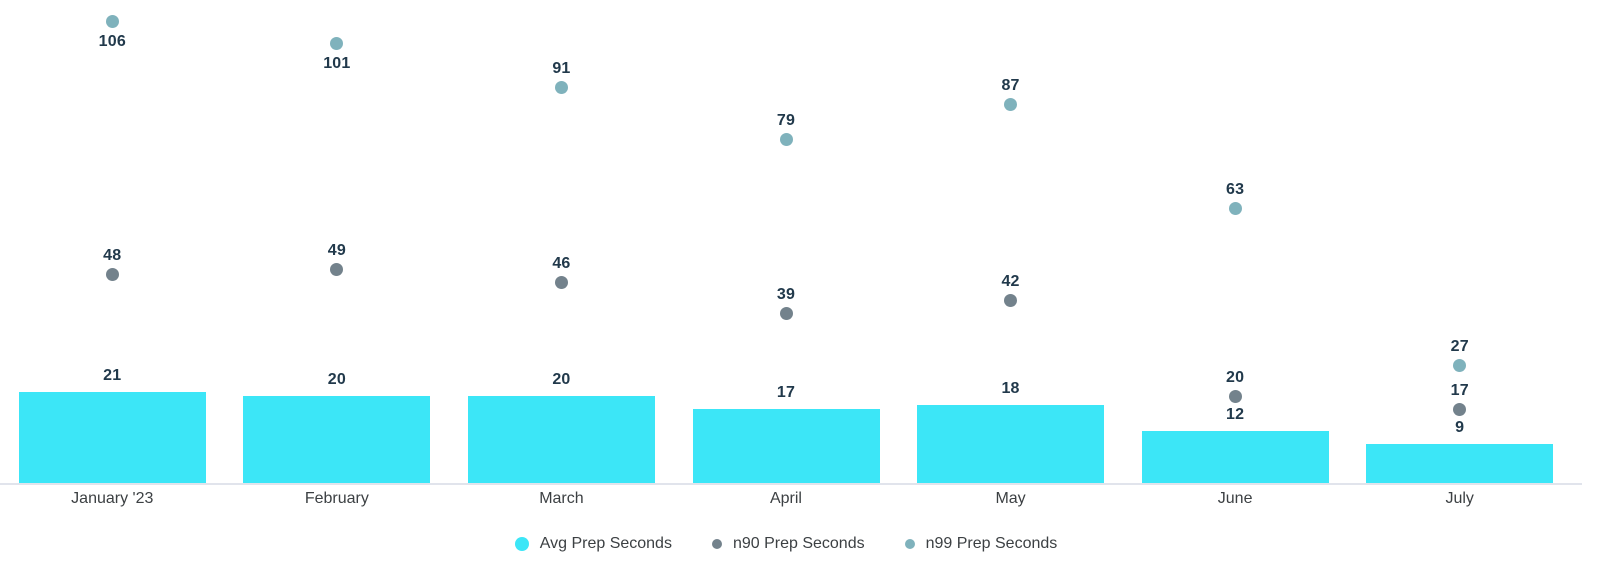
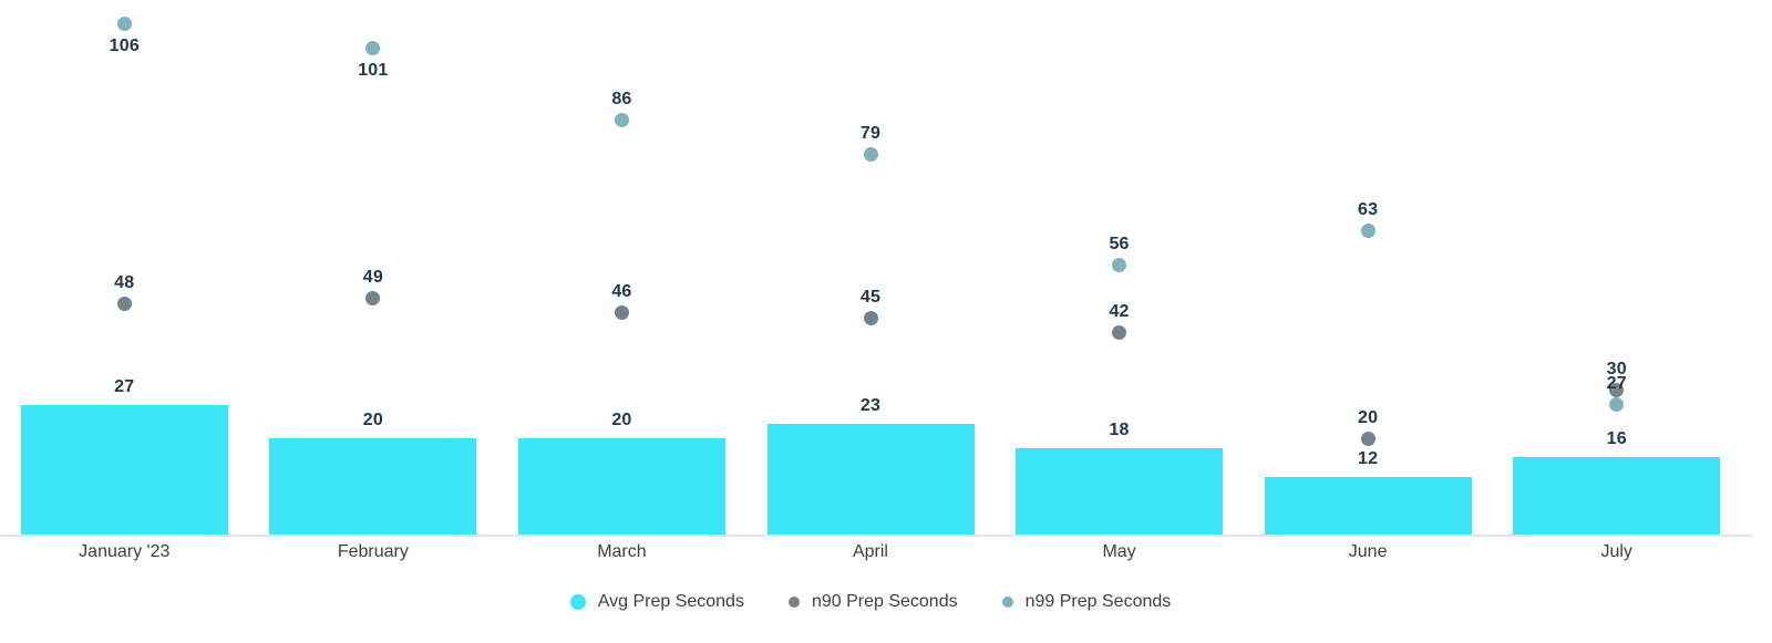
Avg Prep Seconds/January '23: 21 -> 27
n99 Prep Seconds/March: 91 -> 86
Avg Prep Seconds/April: 17 -> 23
n90 Prep Seconds/April: 39 -> 45
n99 Prep Seconds/May: 87 -> 56
Avg Prep Seconds/July: 9 -> 16
n90 Prep Seconds/July: 17 -> 30
